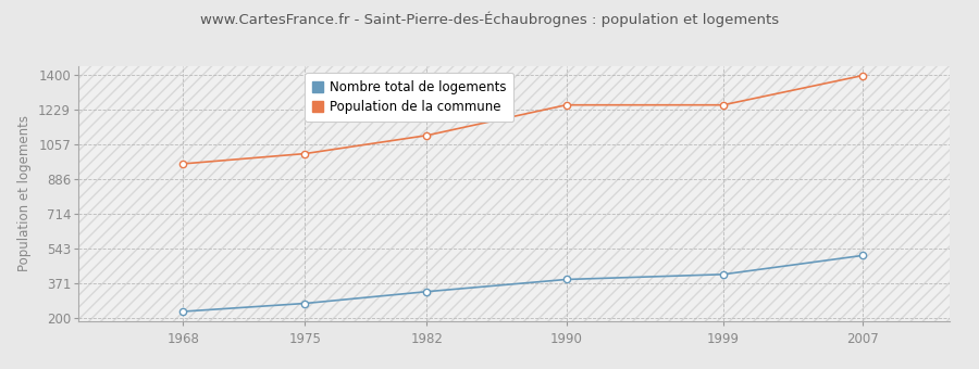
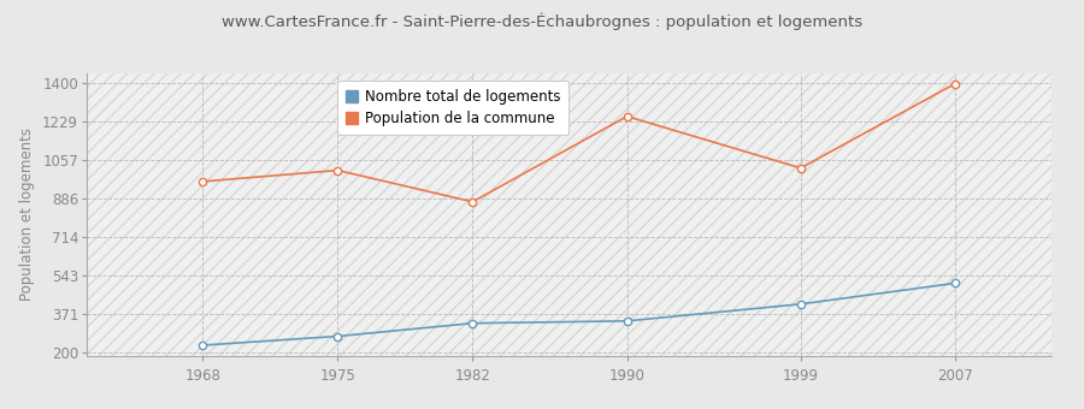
Population de la commune/1982: 1100 -> 870
Nombre total de logements/1990: 390 -> 340
Population de la commune/1999: 1250 -> 1020
